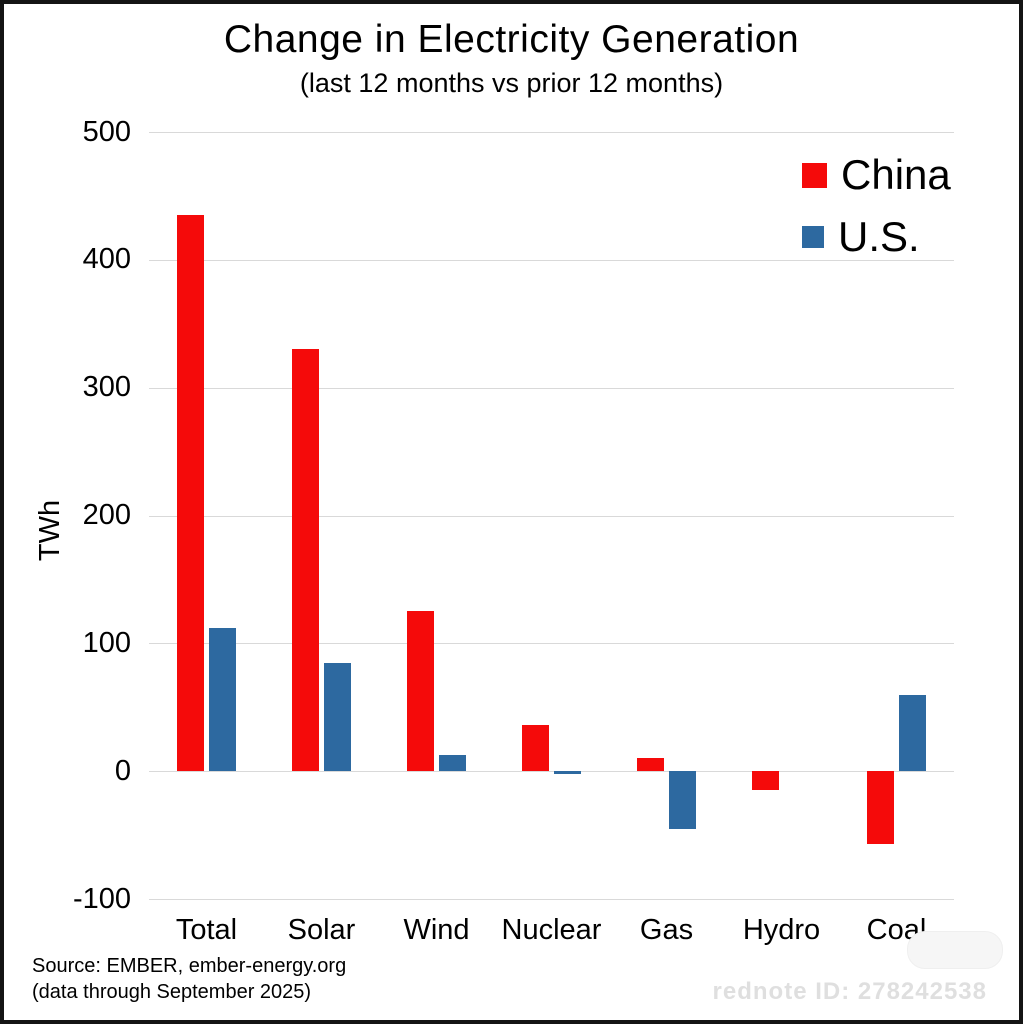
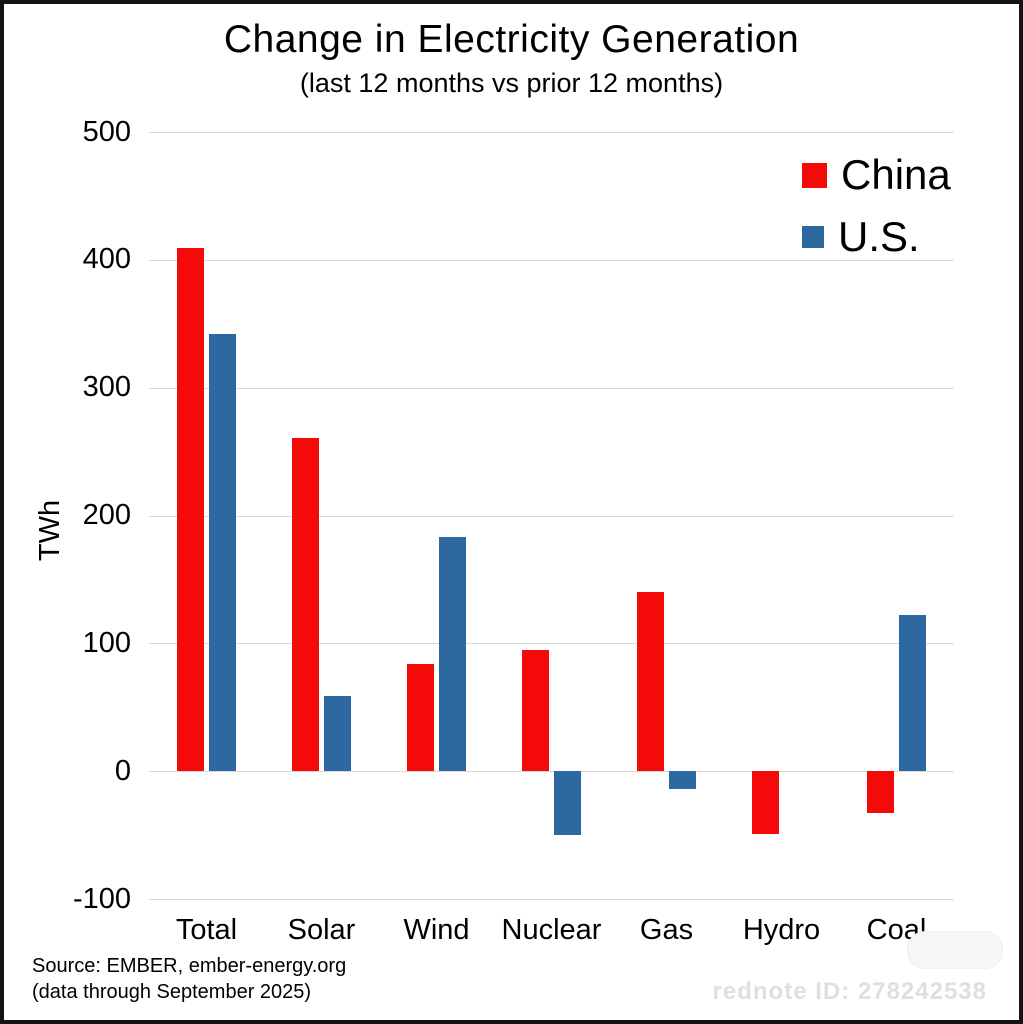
China/Total: 435 -> 409
U.S./Total: 112 -> 342
China/Solar: 330 -> 261
U.S./Solar: 85 -> 59
China/Wind: 125 -> 84
U.S./Wind: 13 -> 183
China/Nuclear: 36 -> 95
U.S./Nuclear: -2 -> -50
China/Gas: 10 -> 140
U.S./Gas: -45 -> -14
China/Hydro: -15 -> -49
China/Coal: -57 -> -33
U.S./Coal: 60 -> 122
